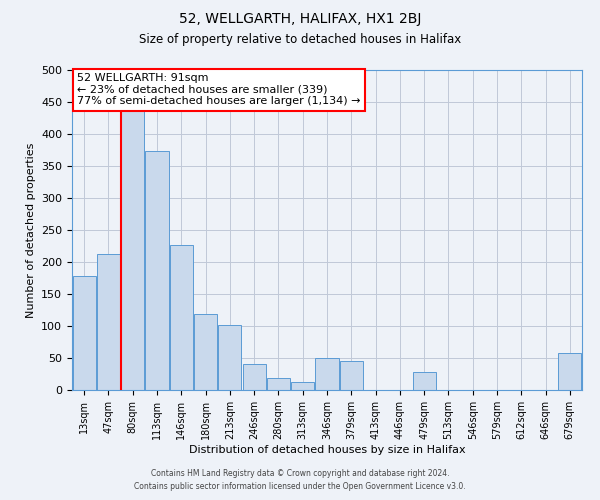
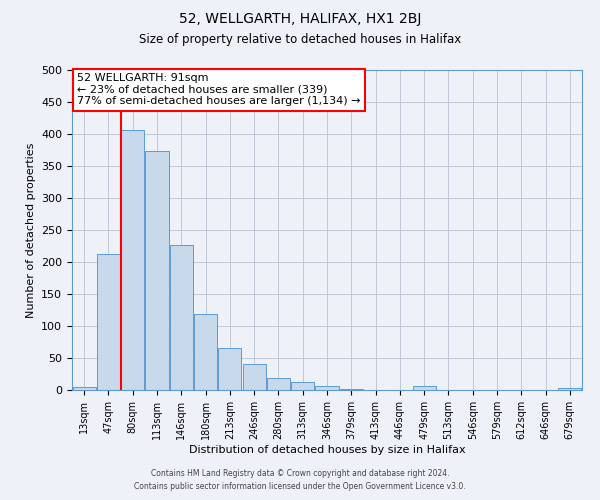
13sqm: 178 -> 4
80sqm: 438 -> 407
213sqm: 102 -> 65
346sqm: 50 -> 7
379sqm: 46 -> 2
479sqm: 28 -> 7
679sqm: 58 -> 3
